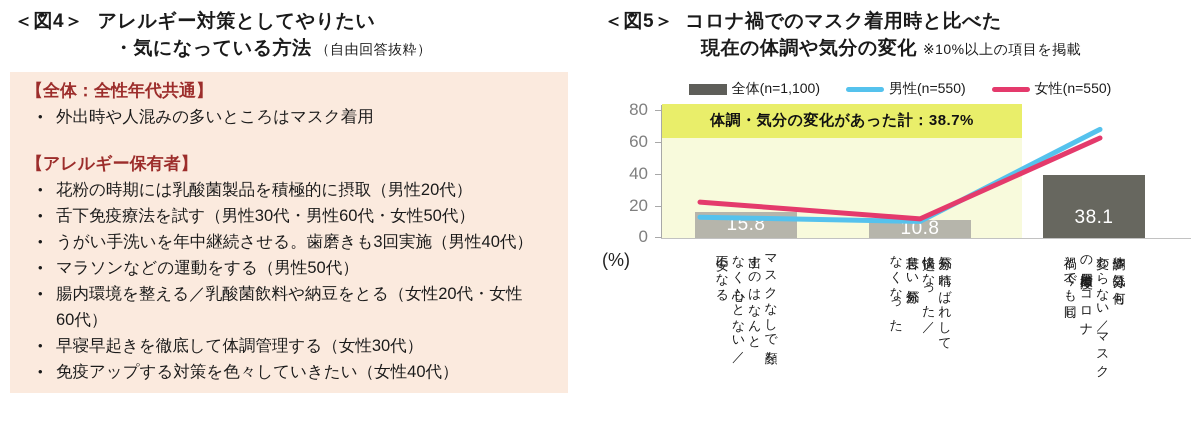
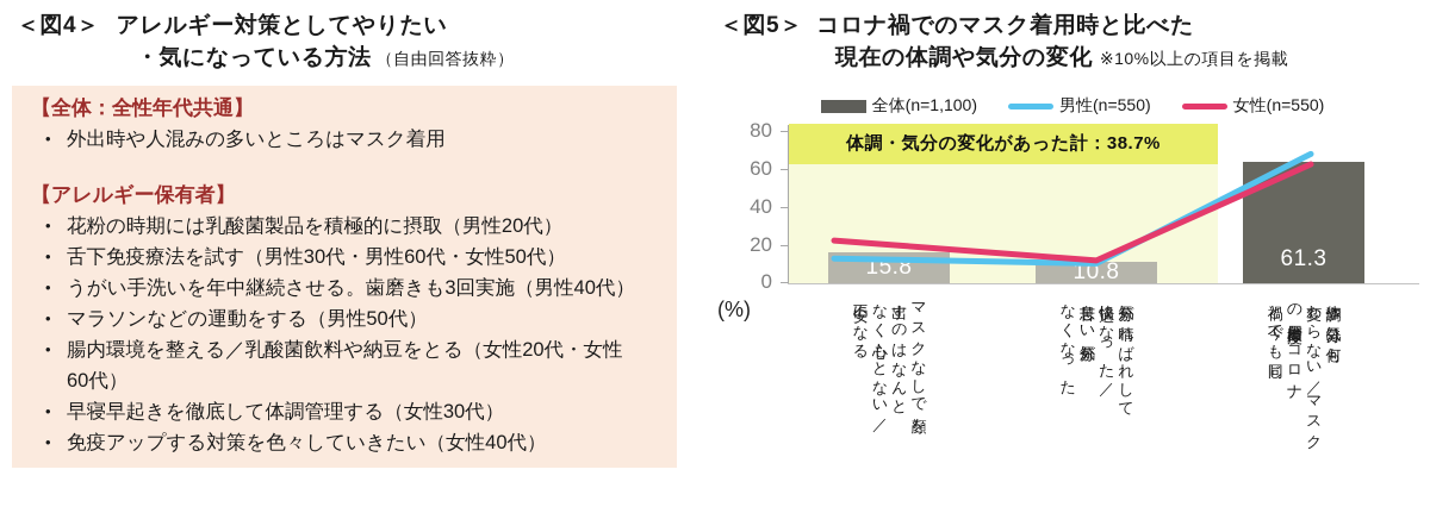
全体(n=1,100)/体調や気分は何も変わらない／マスクの着用頻度はコロナ禍と今でも同じ: 38.1 -> 61.3
